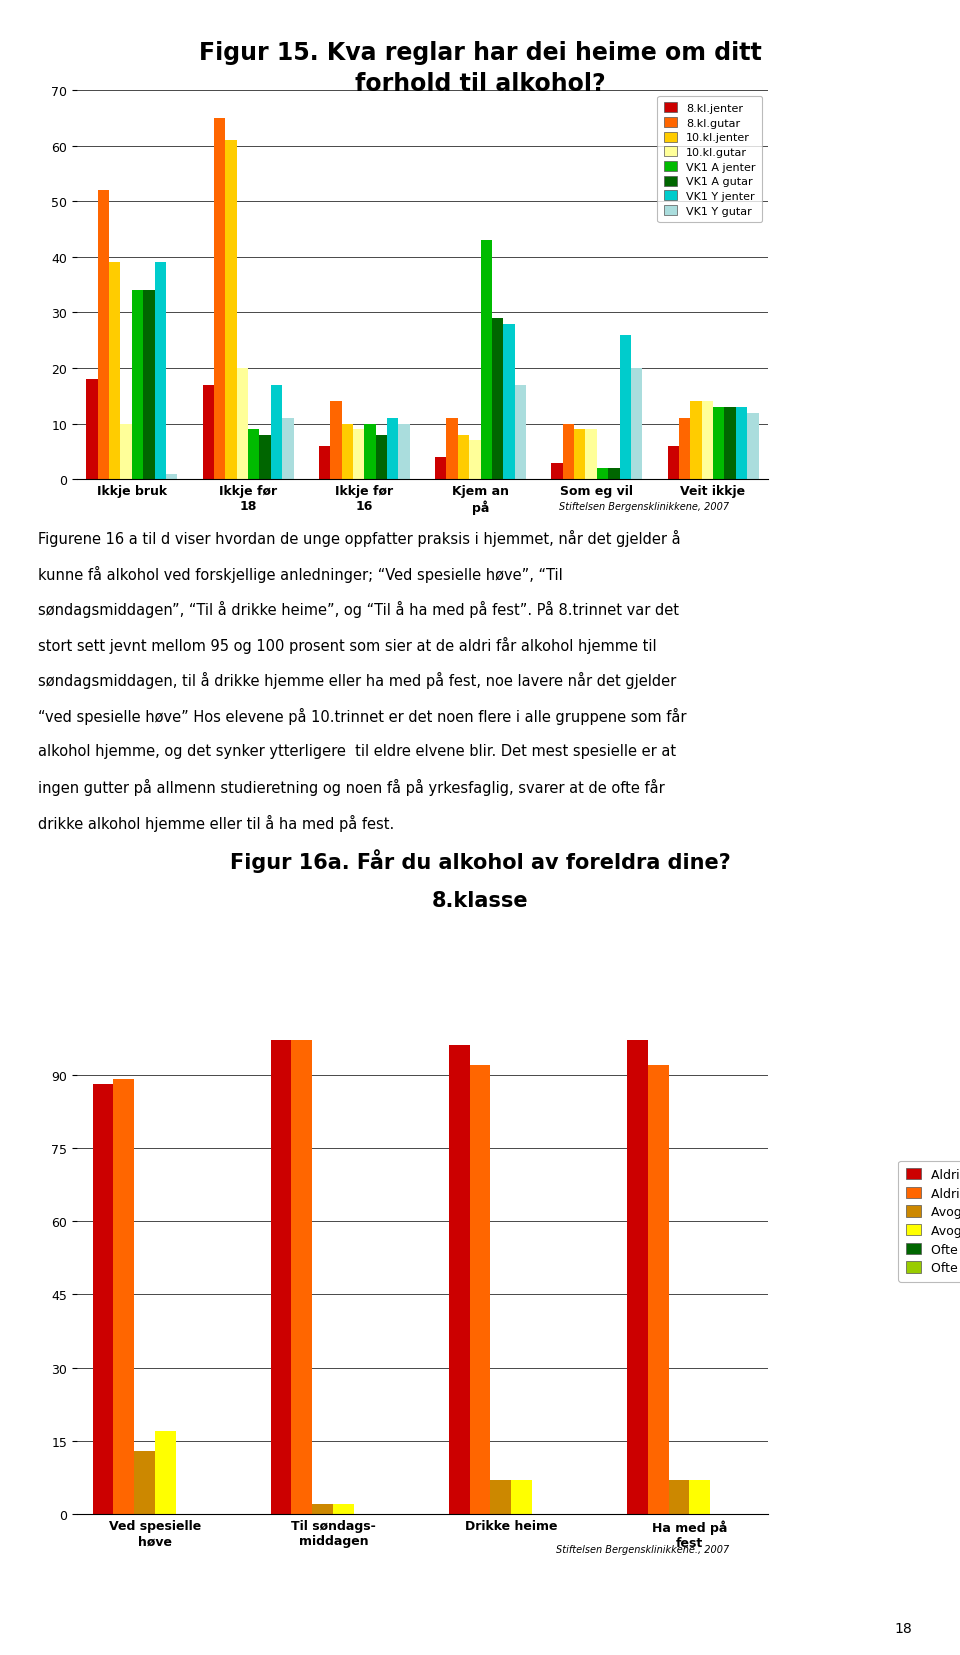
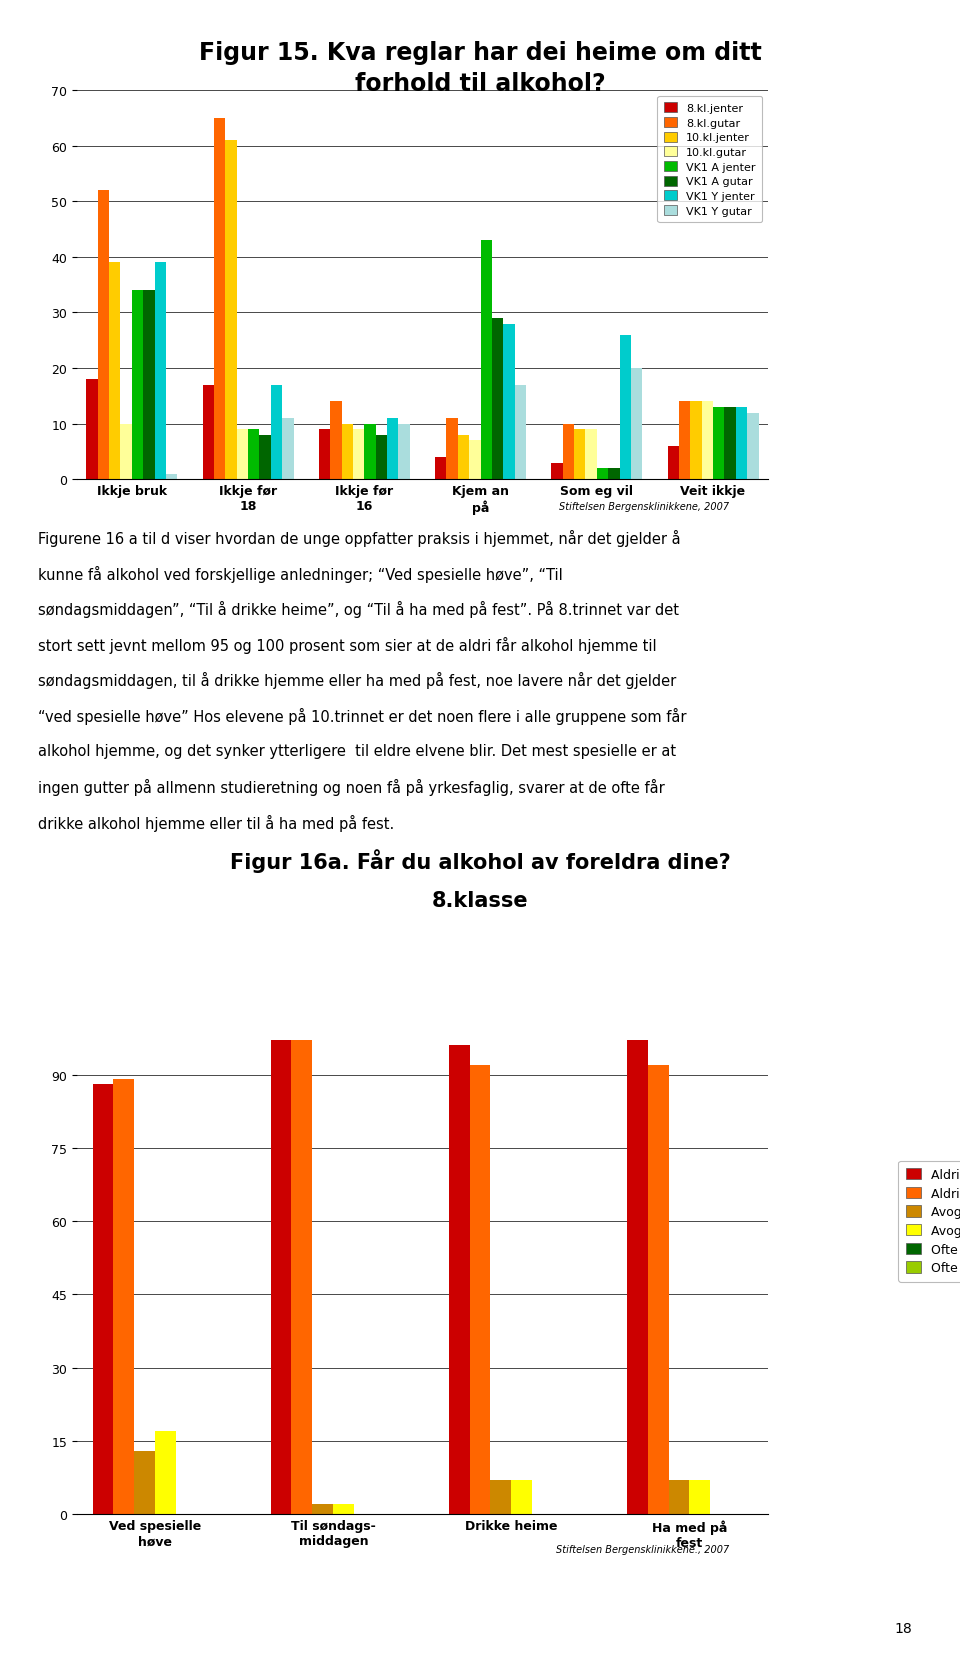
10.kl.gutar/Ikkje før 18: 20 -> 9
8.kl.jenter/Ikkje før 16: 6 -> 9
8.kl.gutar/Veit ikkje: 11 -> 14
